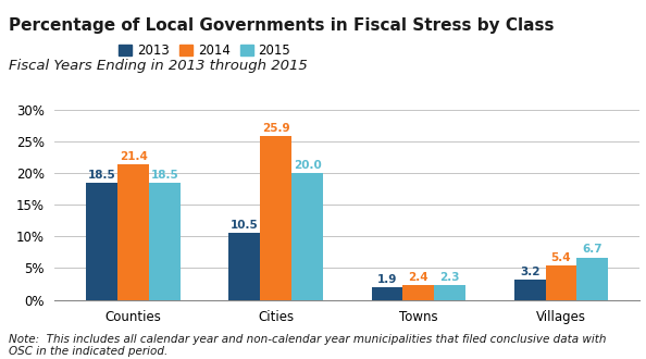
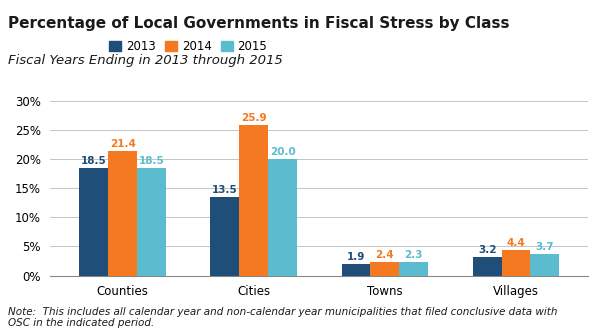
2013/Cities: 10.5 -> 13.5
2014/Villages: 5.4 -> 4.4
2015/Villages: 6.7 -> 3.7
